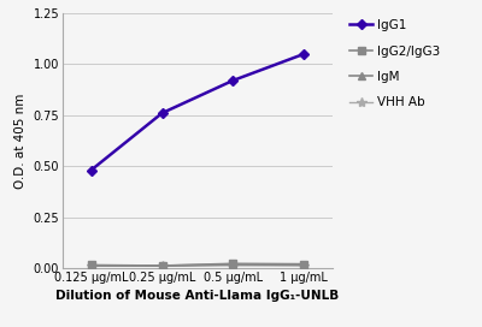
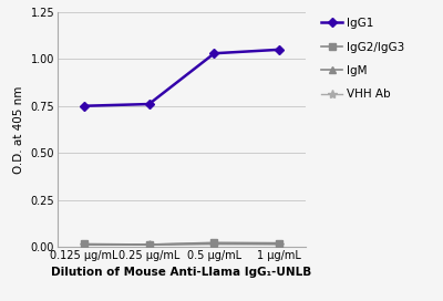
IgG1/0.125 μg/mL: 0.48 -> 0.75
IgG1/0.5 μg/mL: 0.92 -> 1.03
